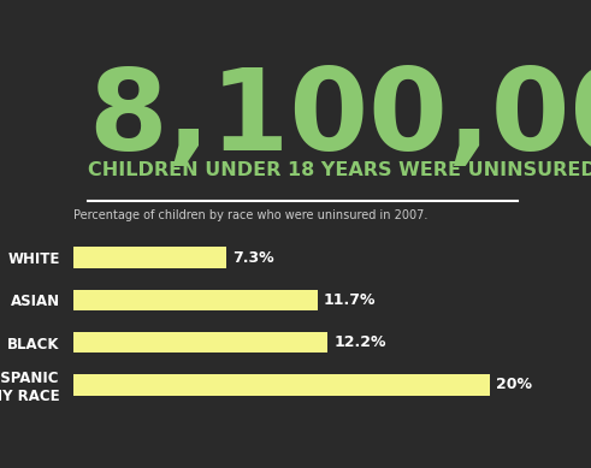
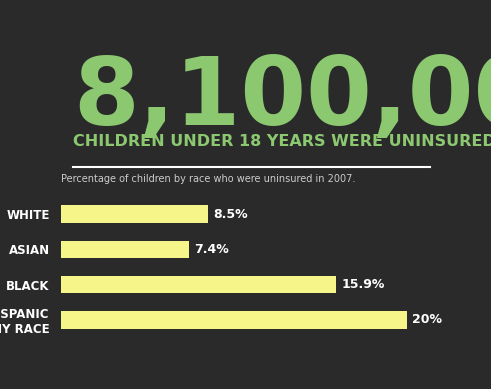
WHITE: 7.3% -> 8.5%
ASIAN: 11.7% -> 7.4%
BLACK: 12.2% -> 15.9%
